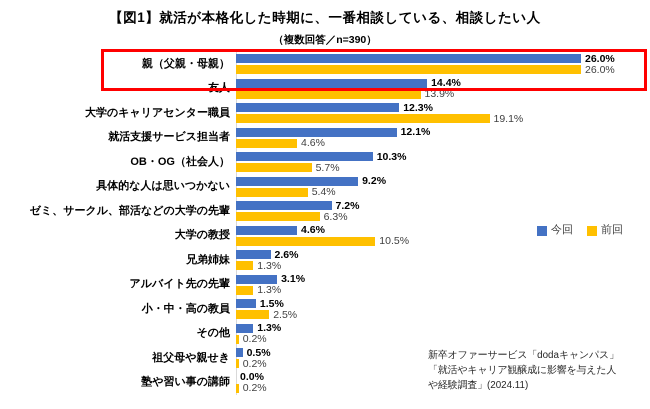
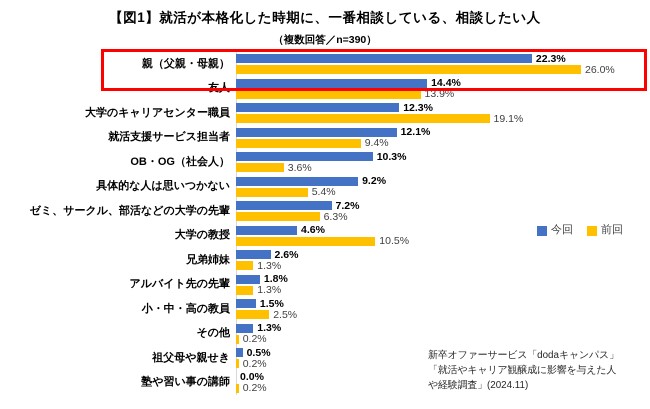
今回/親（父親・母親）: 26.0% -> 22.3%
前回/就活支援サービス担当者: 4.6% -> 9.4%
前回/OB・OG（社会人）: 5.7% -> 3.6%
今回/アルバイト先の先輩: 3.1% -> 1.8%
